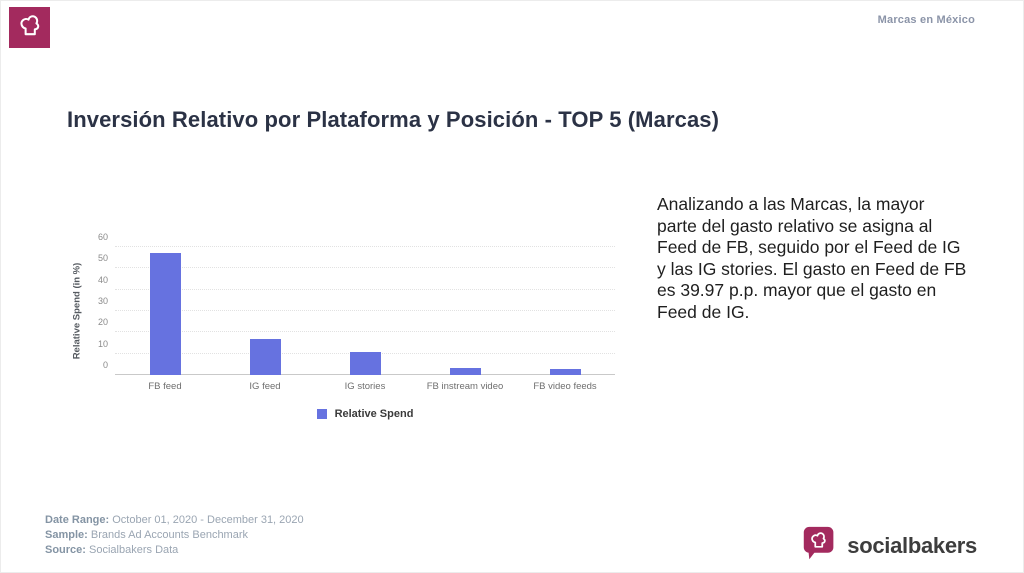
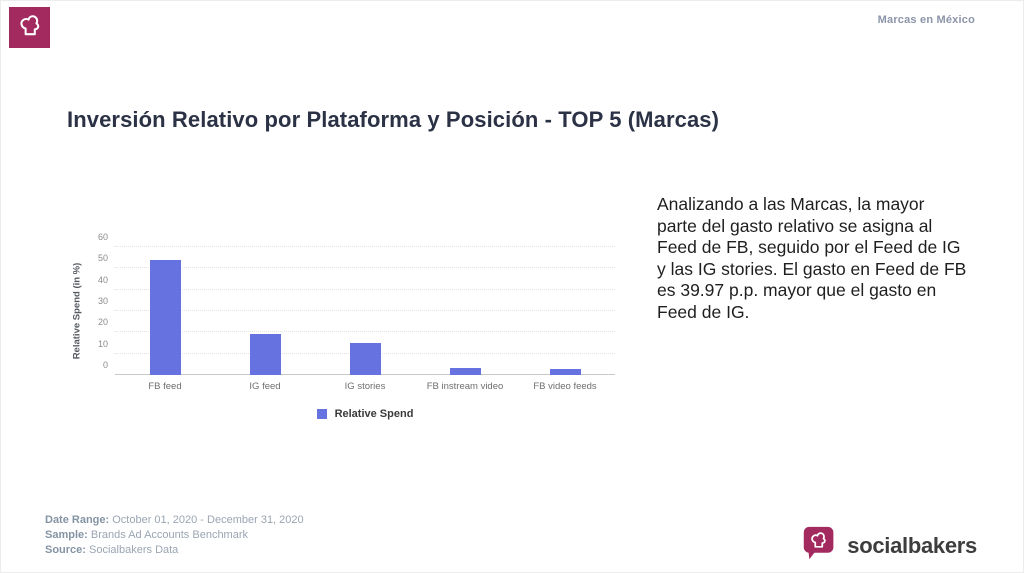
FB feed: 57 -> 54
IG feed: 17 -> 19
IG stories: 11 -> 15
